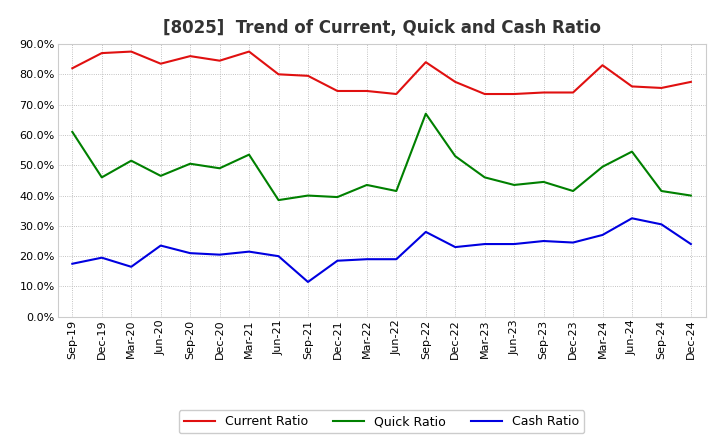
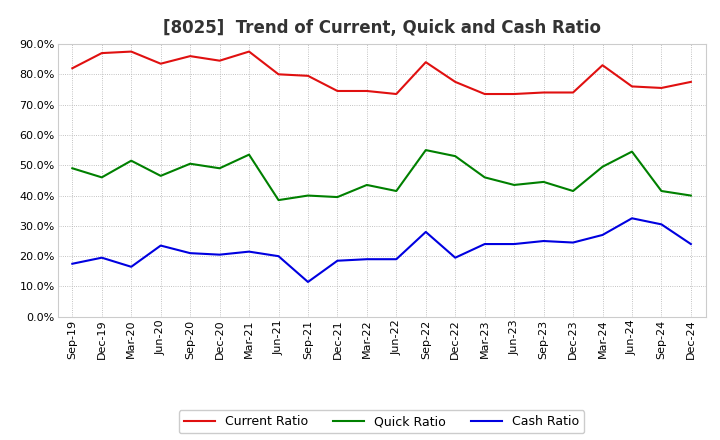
Quick Ratio/Sep-19: 61.0% -> 49.0%
Quick Ratio/Sep-22: 67.0% -> 55.0%
Cash Ratio/Dec-22: 23.0% -> 19.5%
